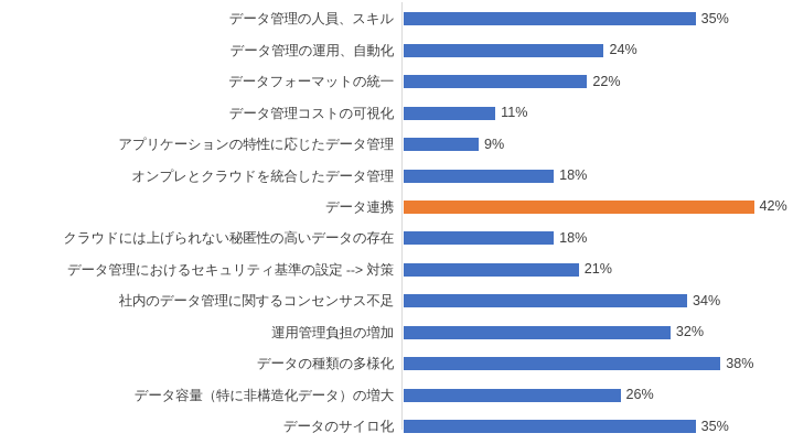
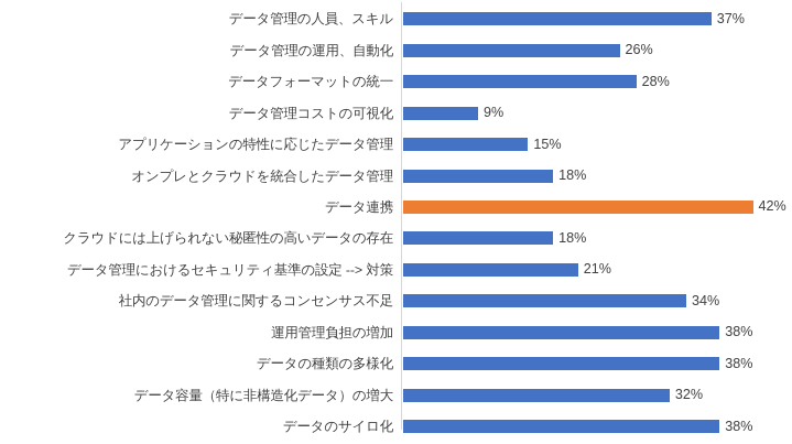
データ管理の人員、スキル: 35% -> 37%
データ管理の運用、自動化: 24% -> 26%
データフォーマットの統一: 22% -> 28%
データ管理コストの可視化: 11% -> 9%
アプリケーションの特性に応じたデータ管理: 9% -> 15%
運用管理負担の増加: 32% -> 38%
データ容量（特に非構造化データ）の増大: 26% -> 32%
データのサイロ化: 35% -> 38%
